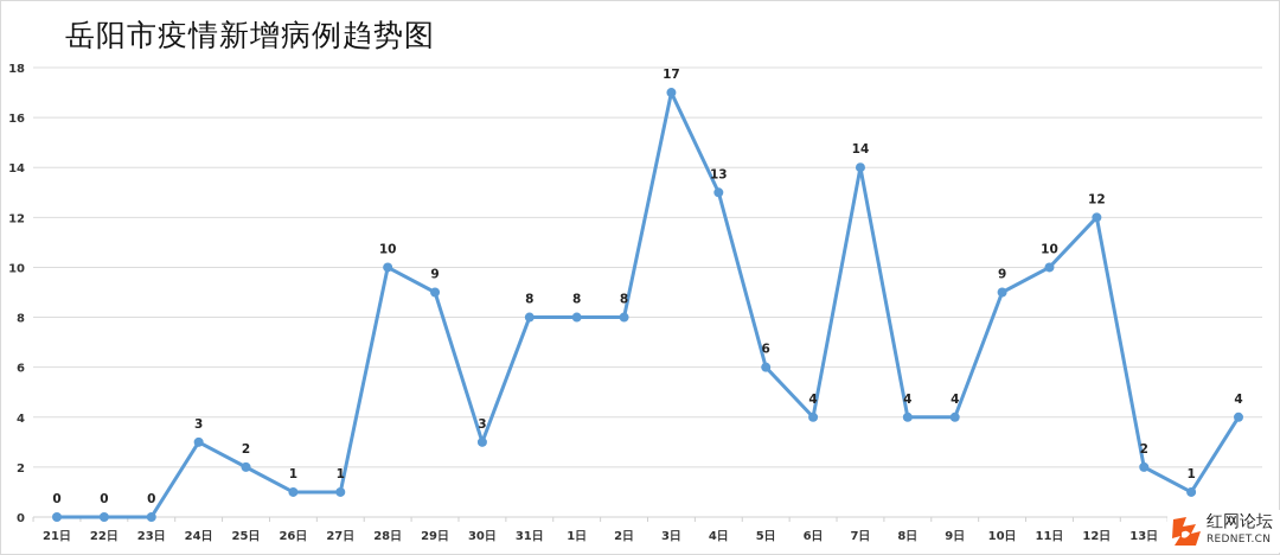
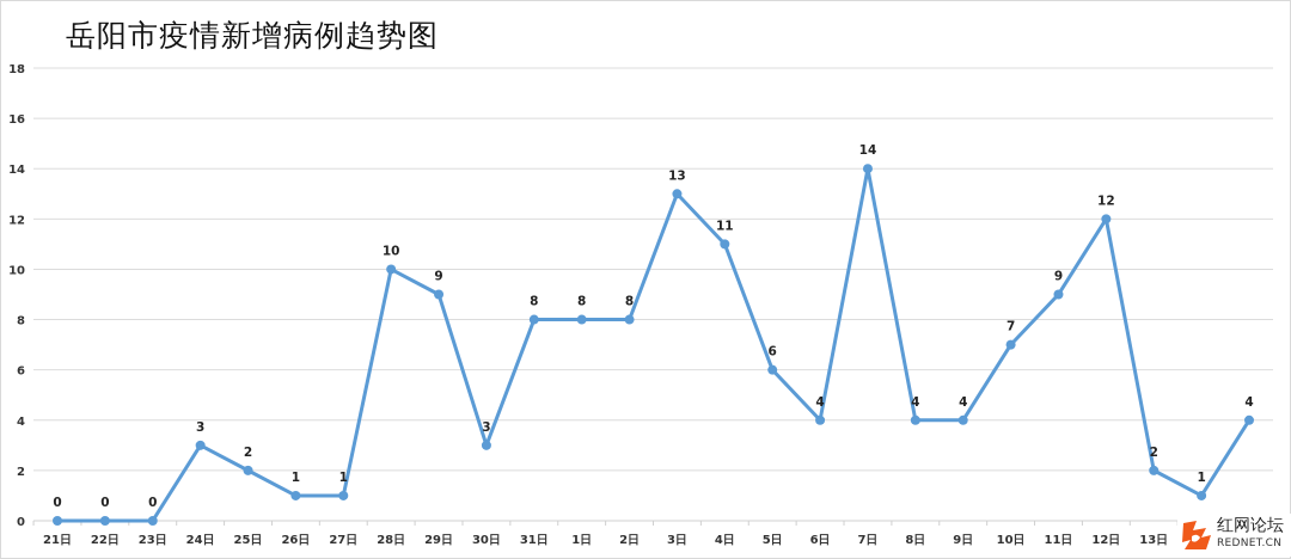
3日: 17 -> 13
4日: 13 -> 11
10日: 9 -> 7
11日: 10 -> 9
